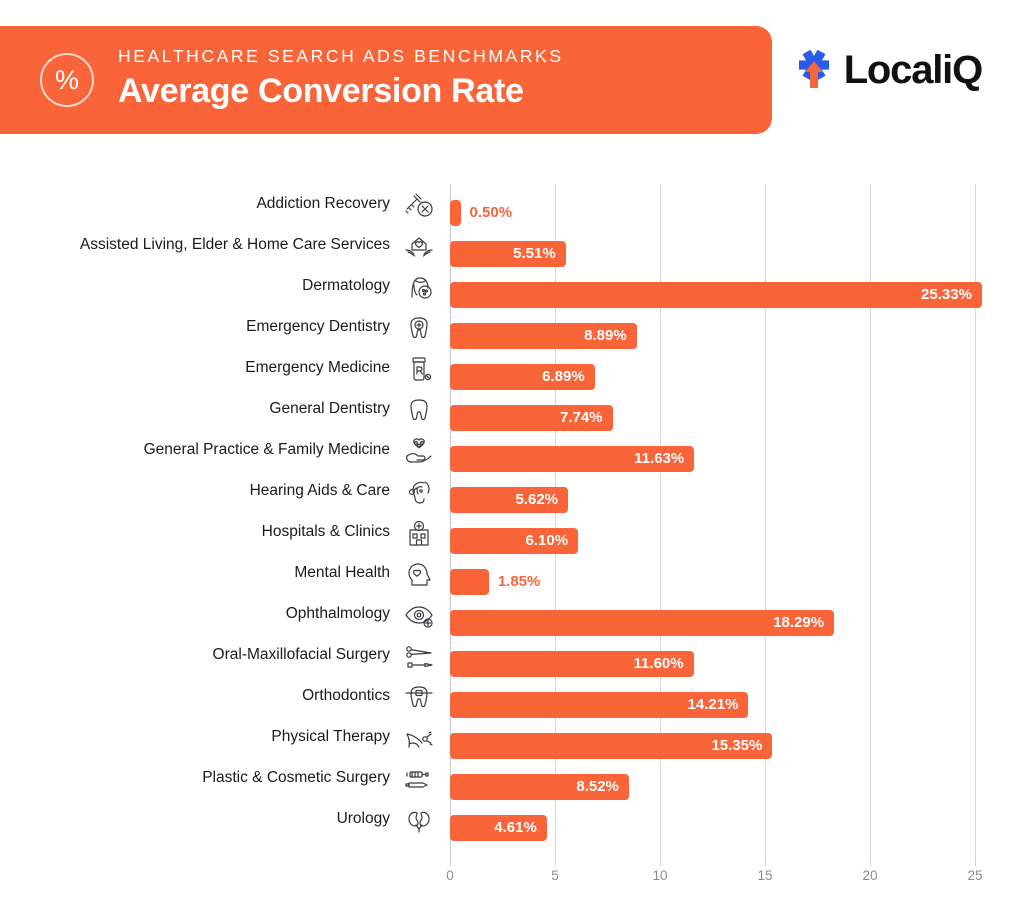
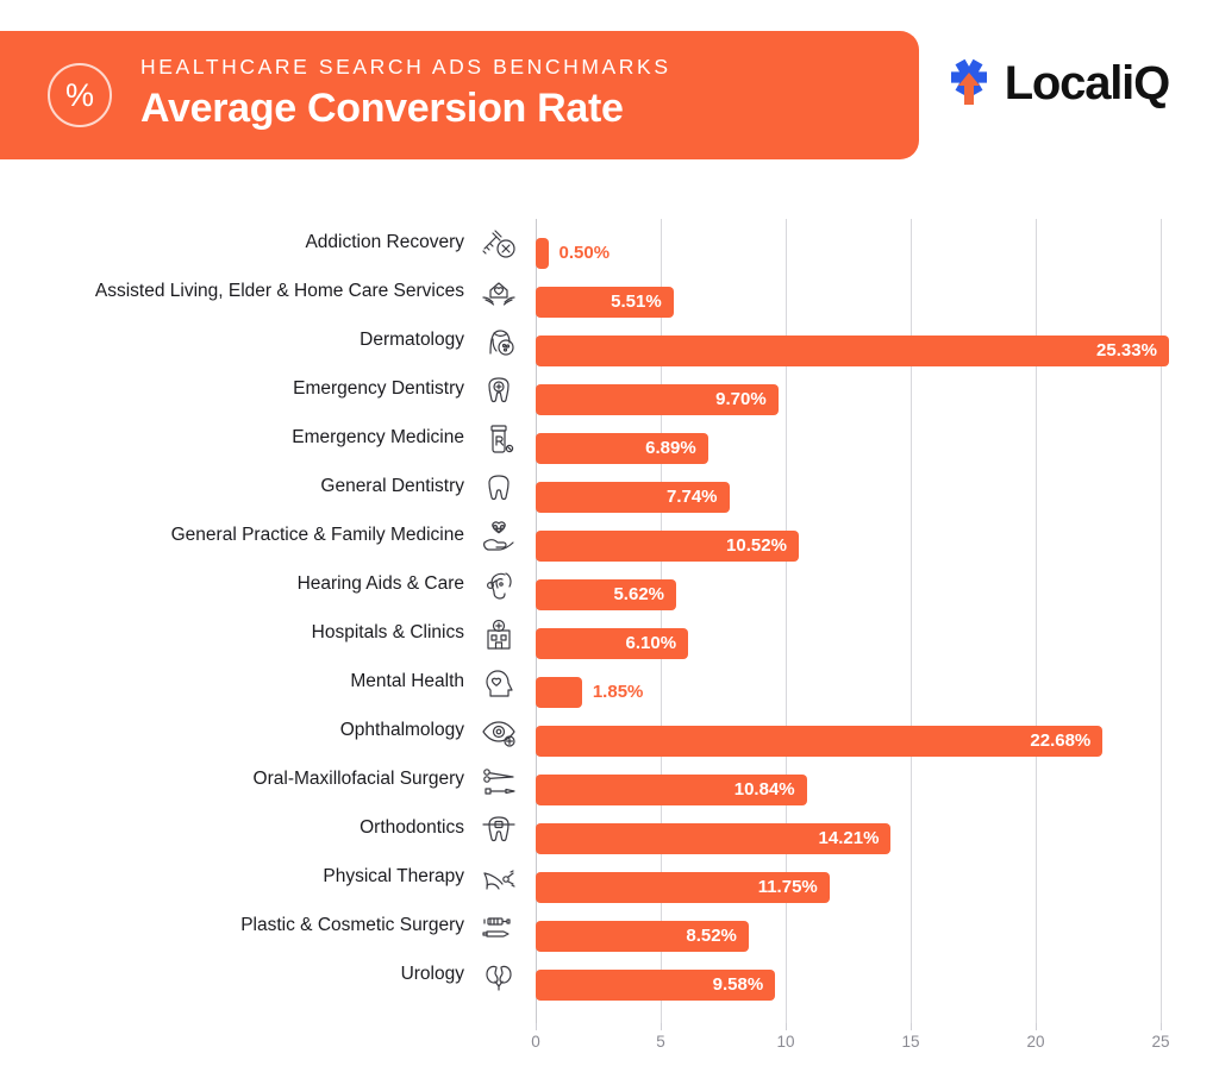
Emergency Dentistry: 8.89% -> 9.70%
General Practice & Family Medicine: 11.63% -> 10.52%
Ophthalmology: 18.29% -> 22.68%
Oral-Maxillofacial Surgery: 11.60% -> 10.84%
Physical Therapy: 15.35% -> 11.75%
Urology: 4.61% -> 9.58%
